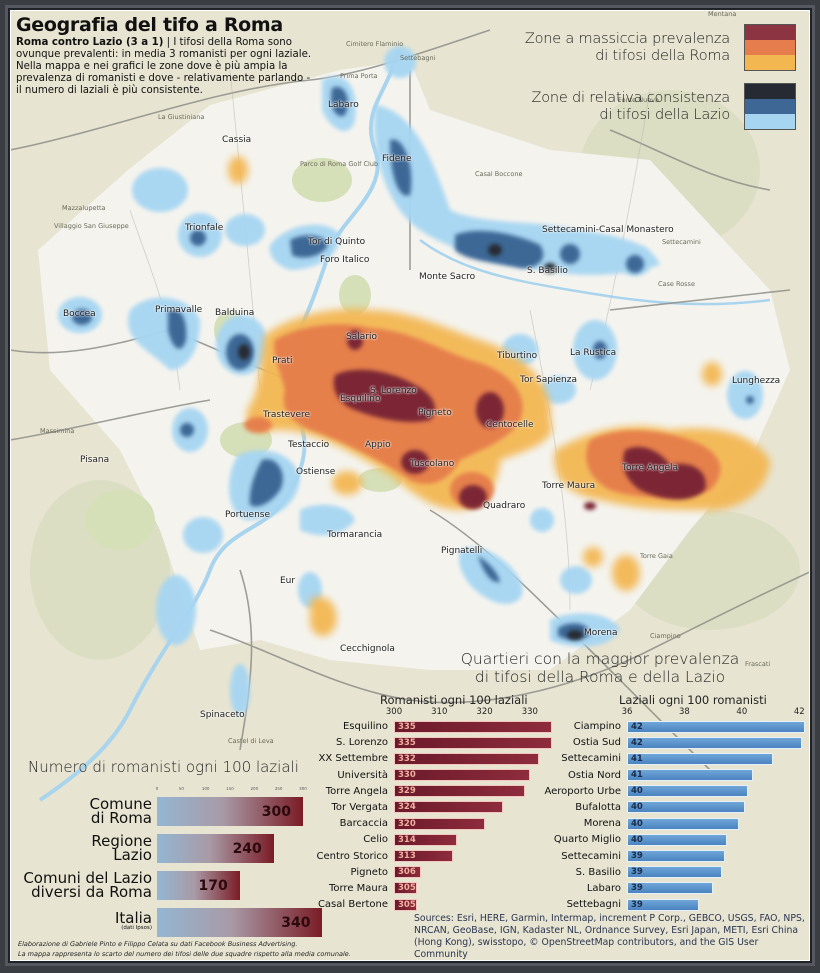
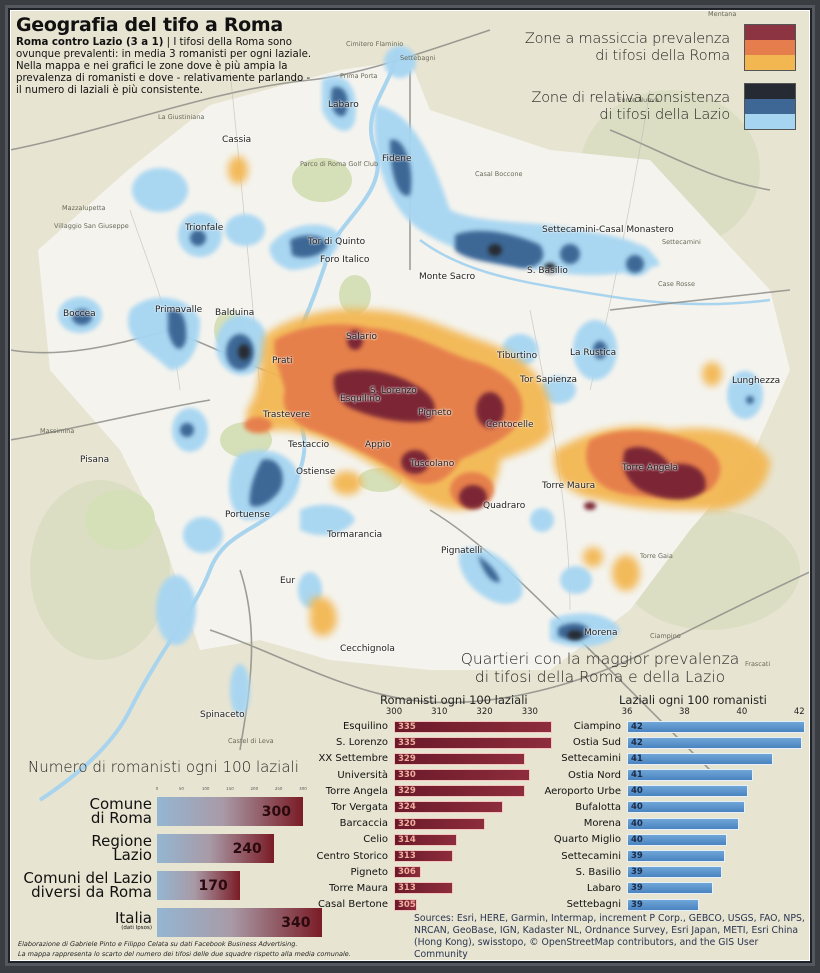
Romanisti ogni 100 laziali/XX Settembre: 332 -> 329
Romanisti ogni 100 laziali/Torre Maura: 305 -> 313
